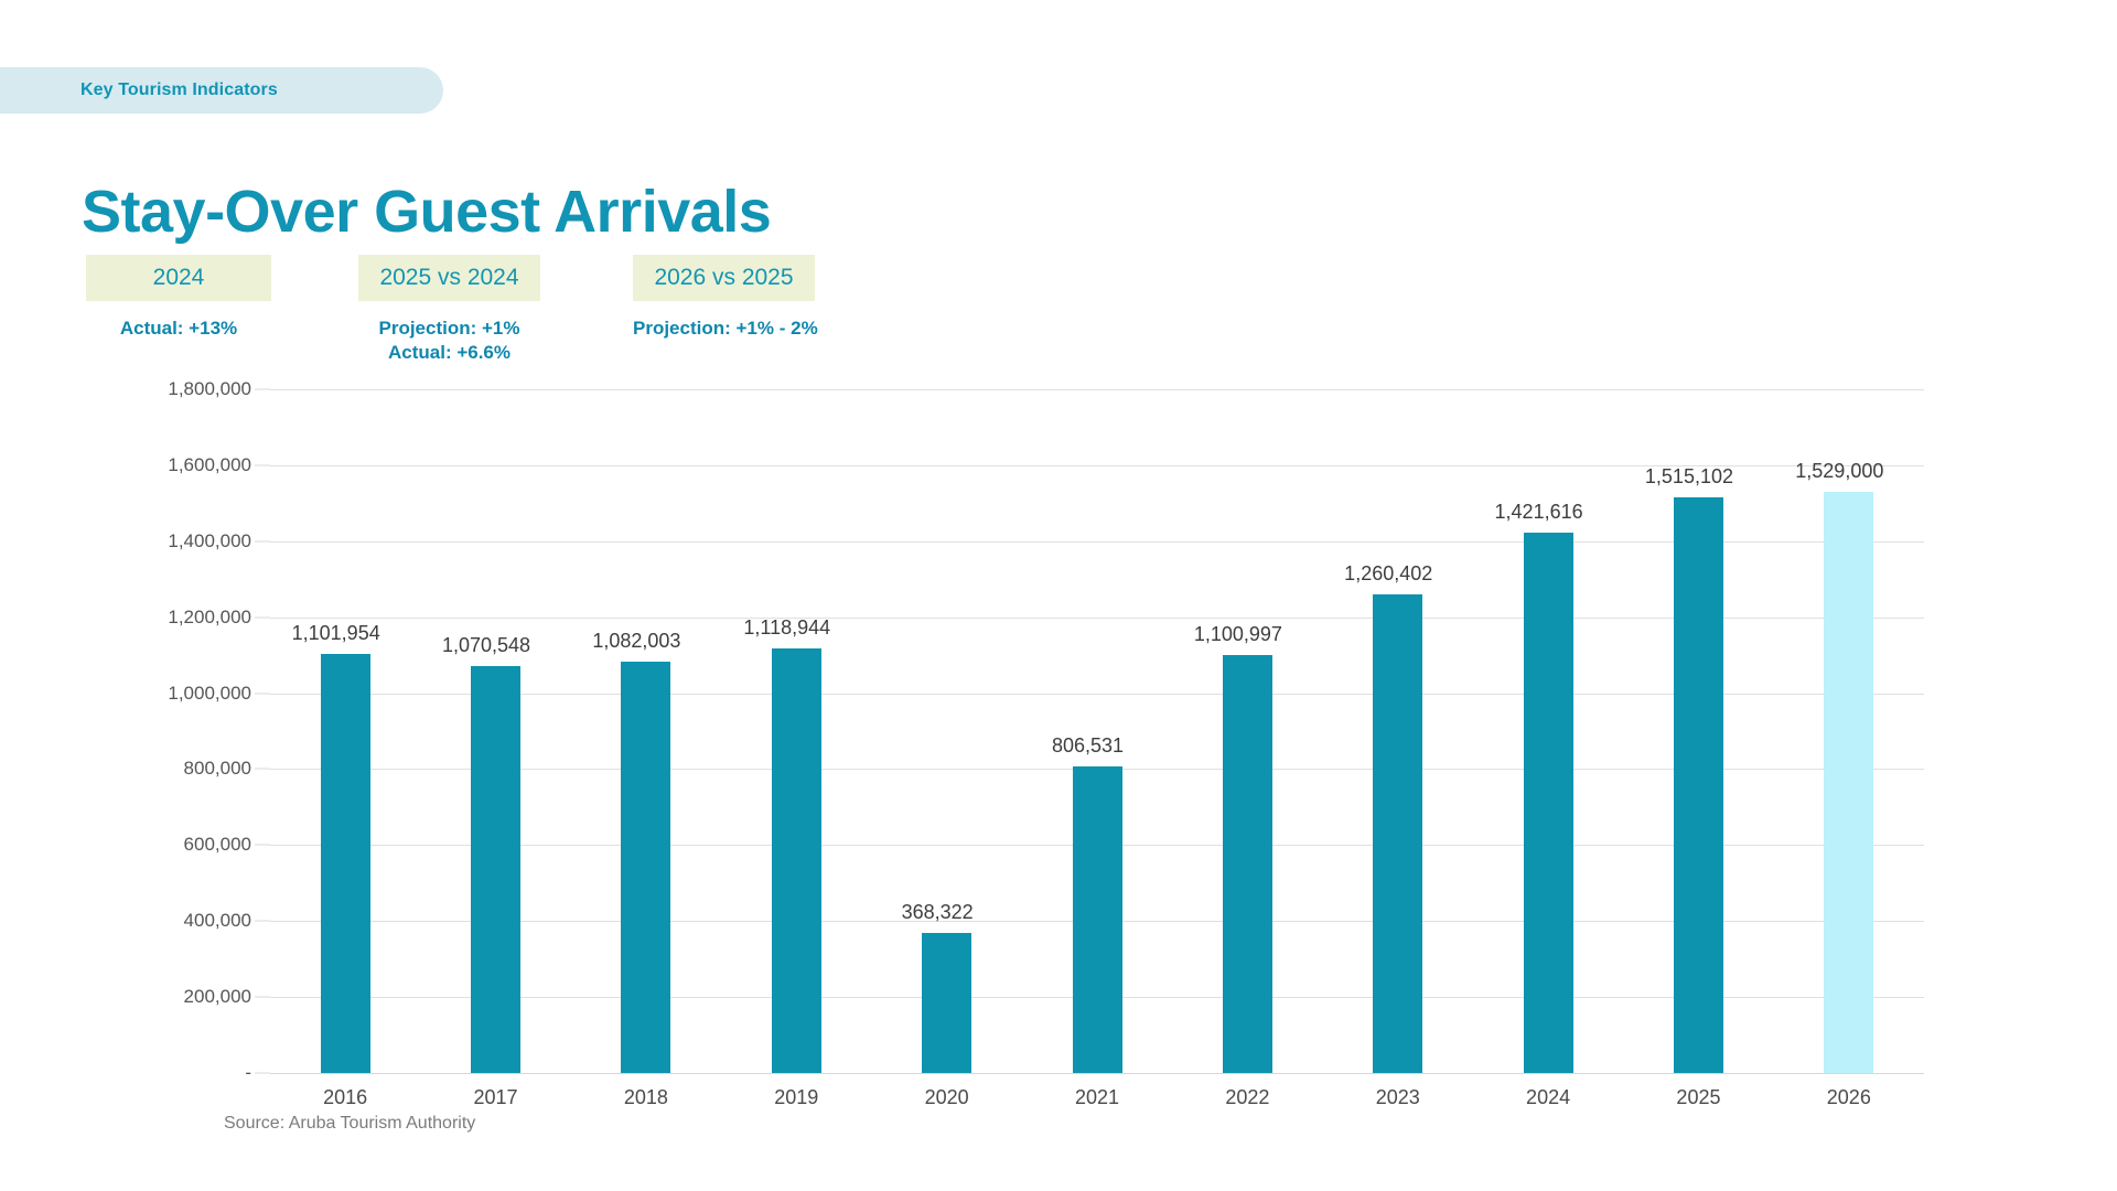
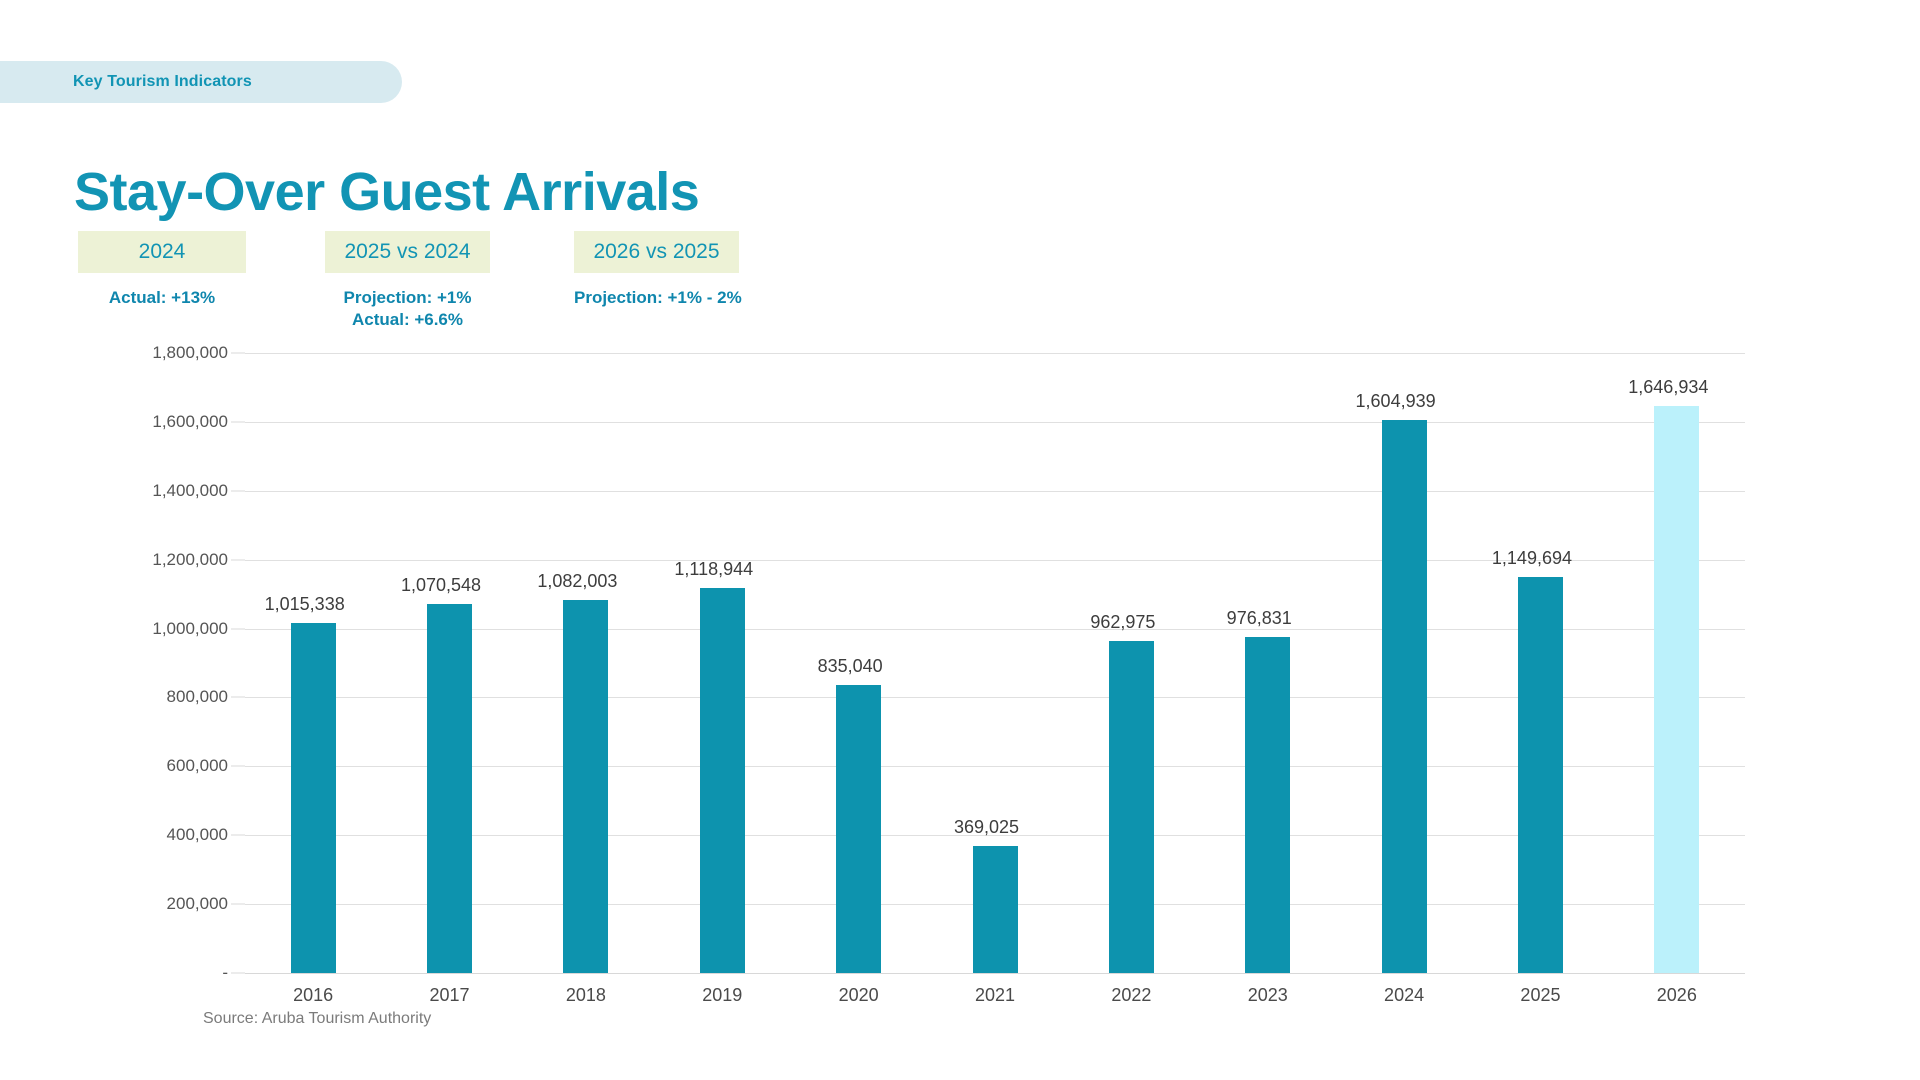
2016: 1,101,954 -> 1,015,338
2020: 368,322 -> 835,040
2021: 806,531 -> 369,025
2022: 1,100,997 -> 962,975
2023: 1,260,402 -> 976,831
2024: 1,421,616 -> 1,604,939
2025: 1,515,102 -> 1,149,694
2026: 1,529,000 -> 1,646,934
